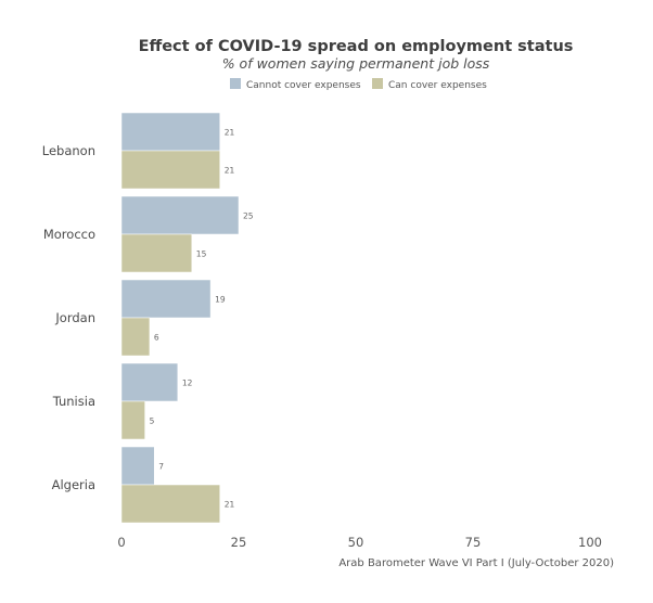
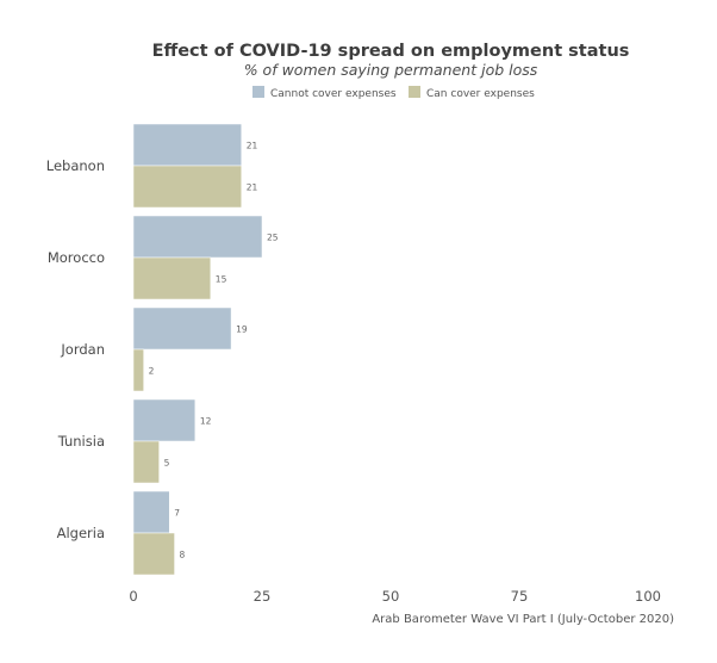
Can cover expenses/Jordan: 6 -> 2
Can cover expenses/Algeria: 21 -> 8
